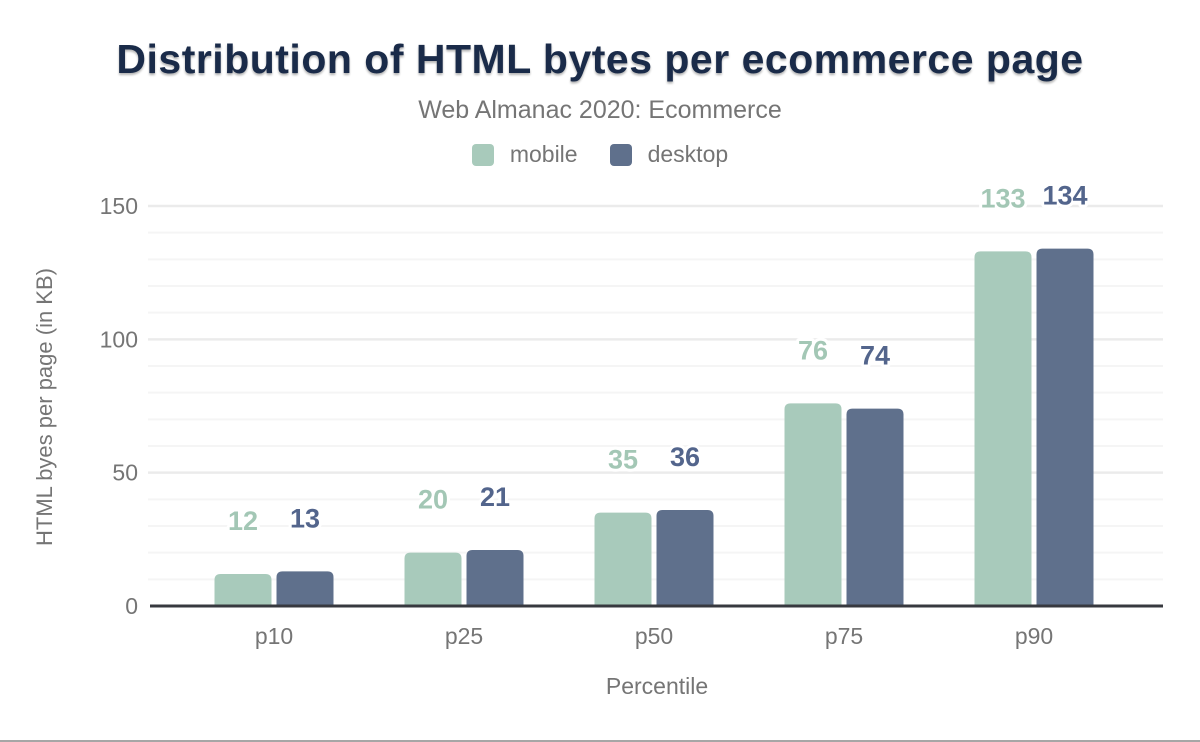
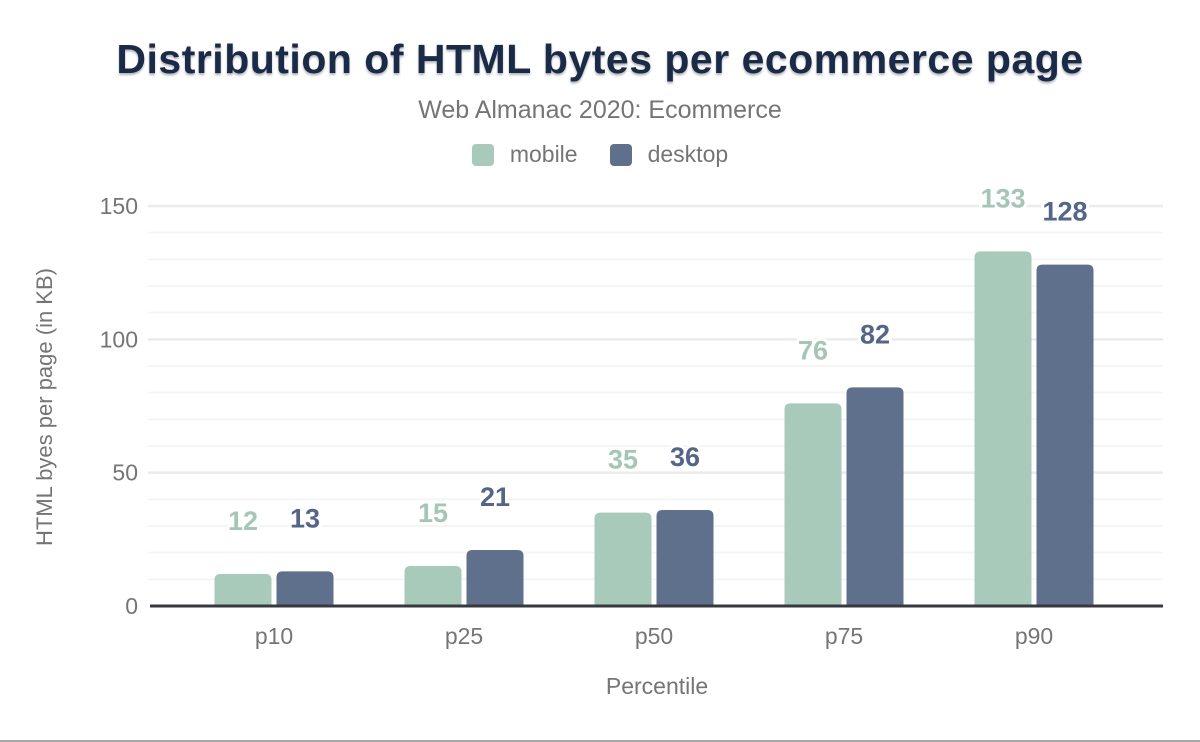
mobile/p25: 20 -> 15
desktop/p75: 74 -> 82
desktop/p90: 134 -> 128
